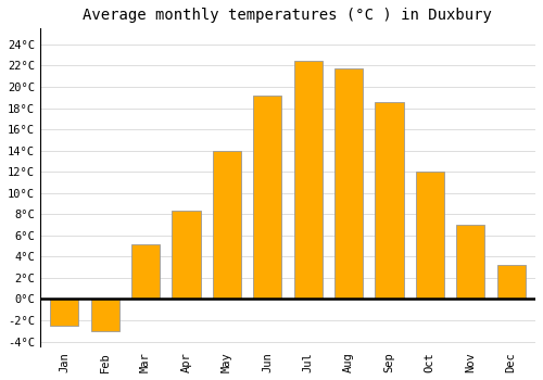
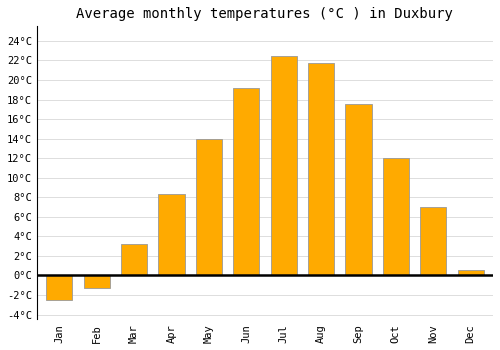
Feb: -3.0°C -> -1.3°C
Mar: 5.2°C -> 3.2°C
Sep: 18.6°C -> 17.5°C
Dec: 3.2°C -> 0.6°C
